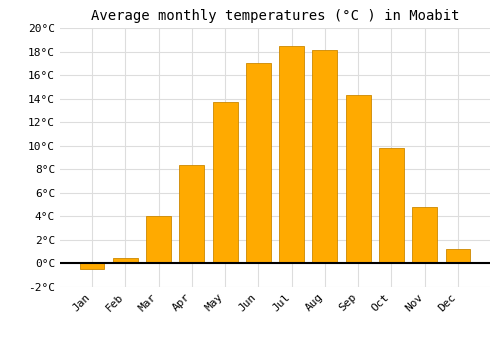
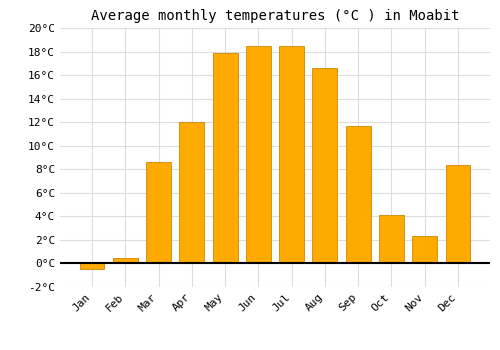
Mar: 4.0°C -> 8.6°C
Apr: 8.4°C -> 12.0°C
May: 13.7°C -> 17.9°C
Jun: 17.0°C -> 18.5°C
Aug: 18.1°C -> 16.6°C
Sep: 14.3°C -> 11.7°C
Oct: 9.8°C -> 4.1°C
Nov: 4.8°C -> 2.3°C
Dec: 1.2°C -> 8.4°C
